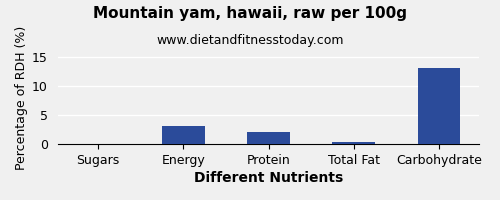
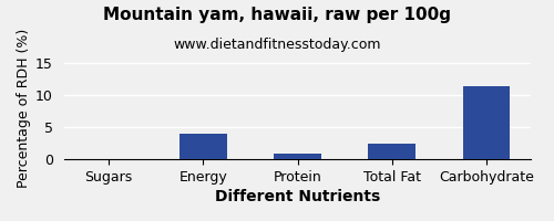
Energy: 3.1 -> 4.0
Protein: 2.1 -> 0.8
Total Fat: 0.3 -> 2.4
Carbohydrate: 13.0 -> 11.4
